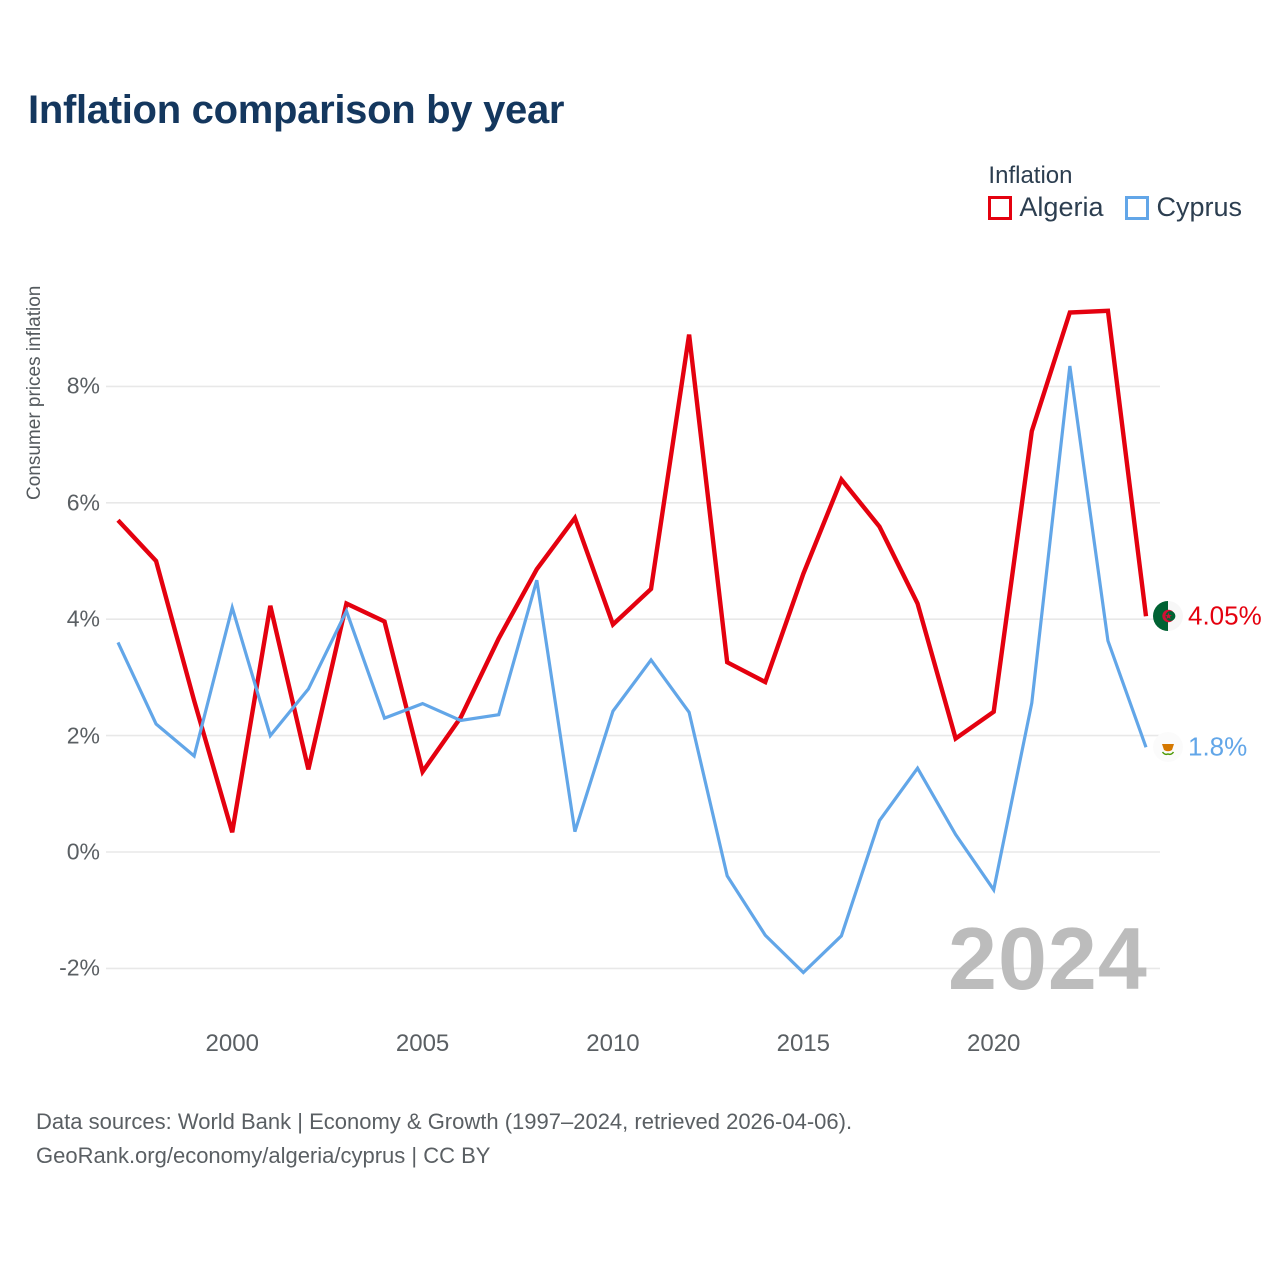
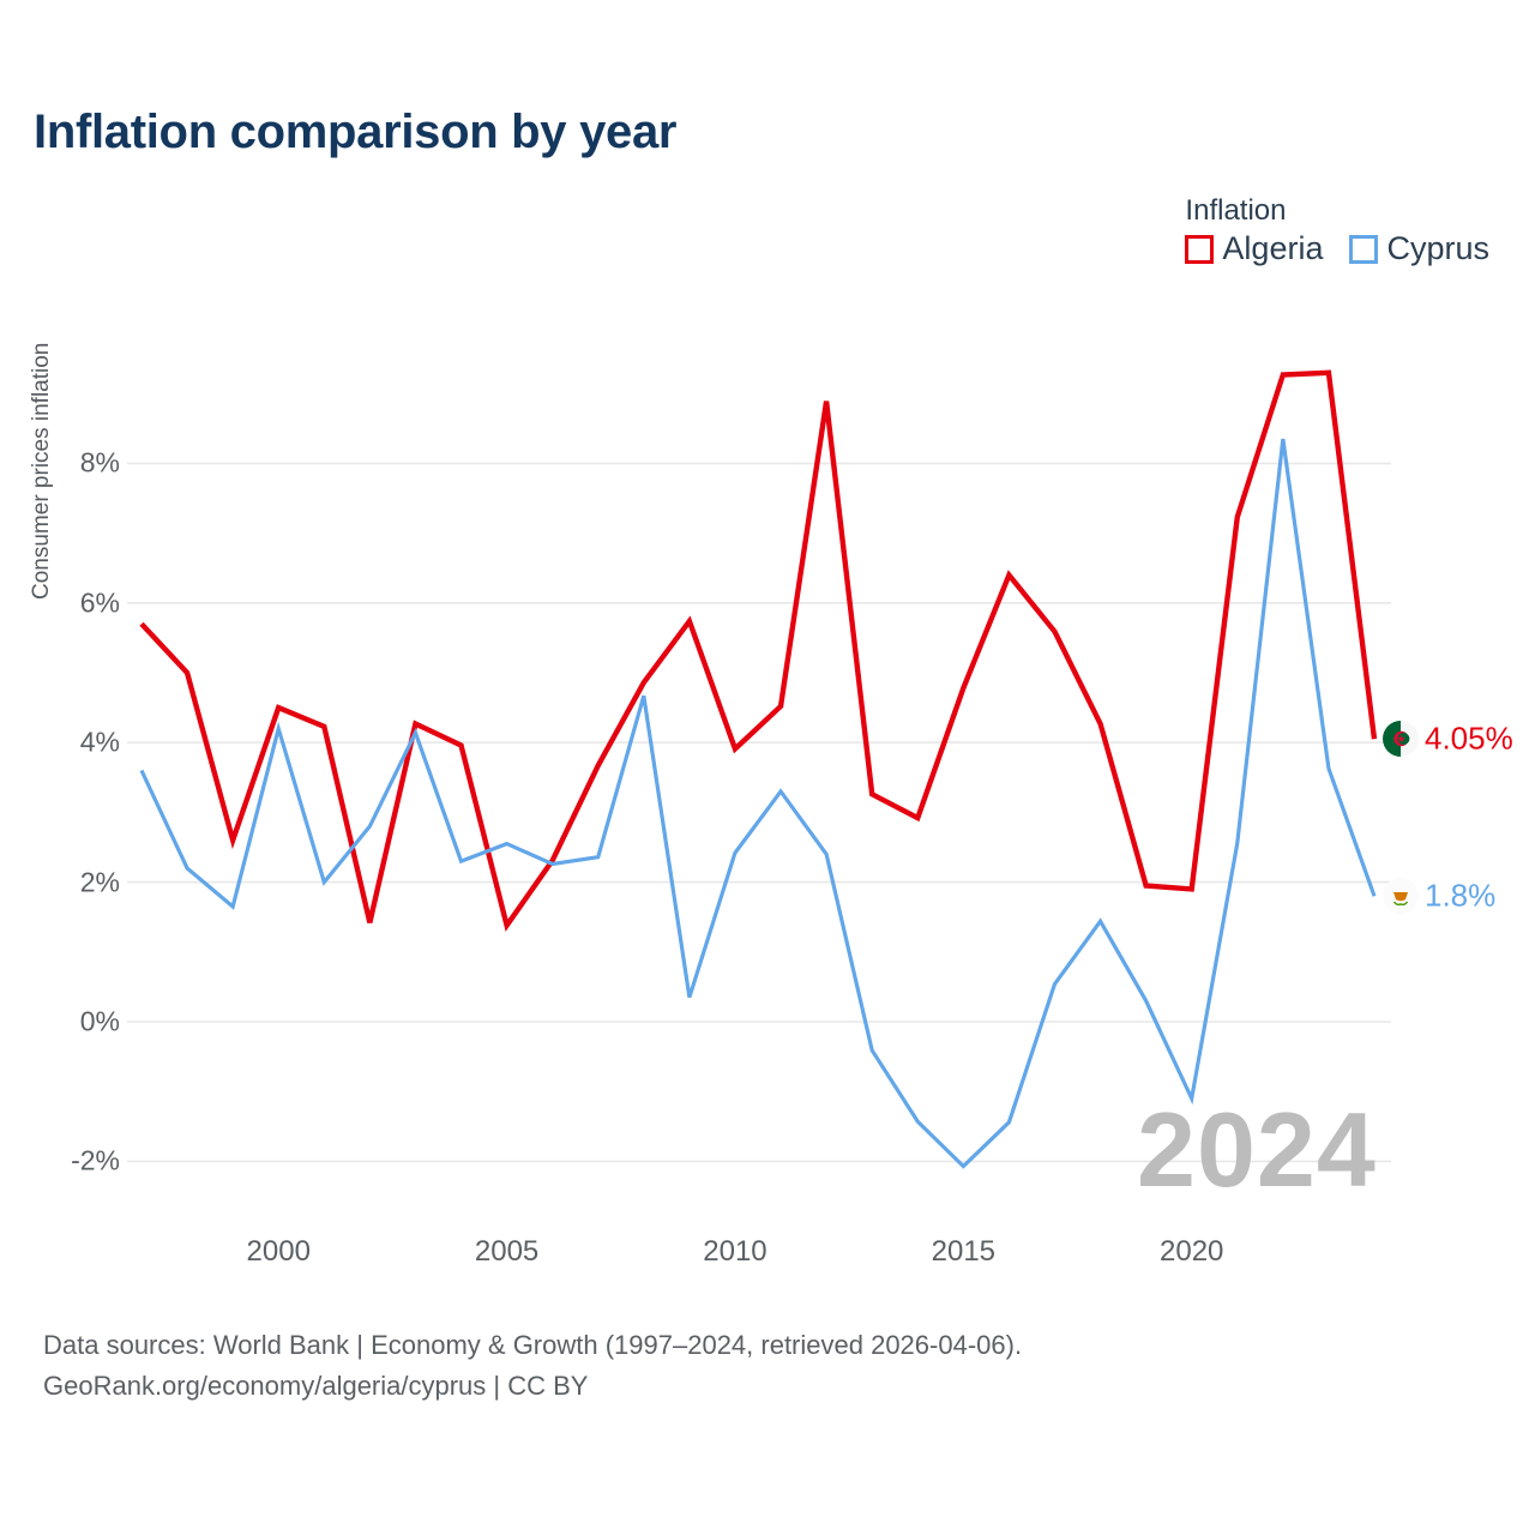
Algeria/2000: 0.3% -> 4.5%
Algeria/2020: 2.4% -> 1.9%
Cyprus/2020: -0.7% -> -1.1%
